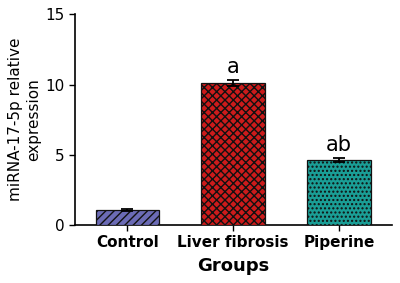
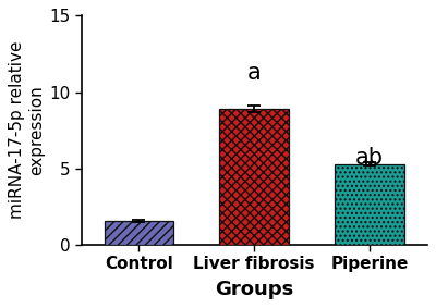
Control: 1.1 -> 1.6
Liver fibrosis: 10.1 -> 8.9
Piperine: 4.7 -> 5.3
